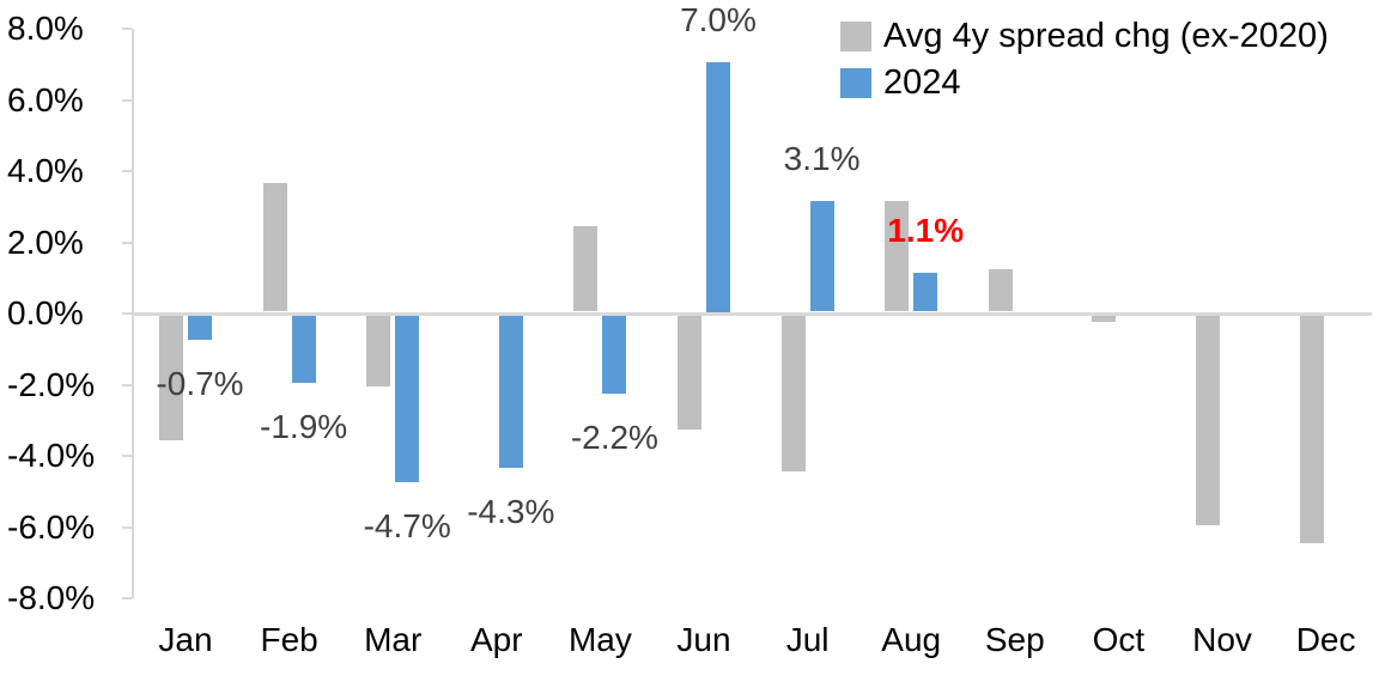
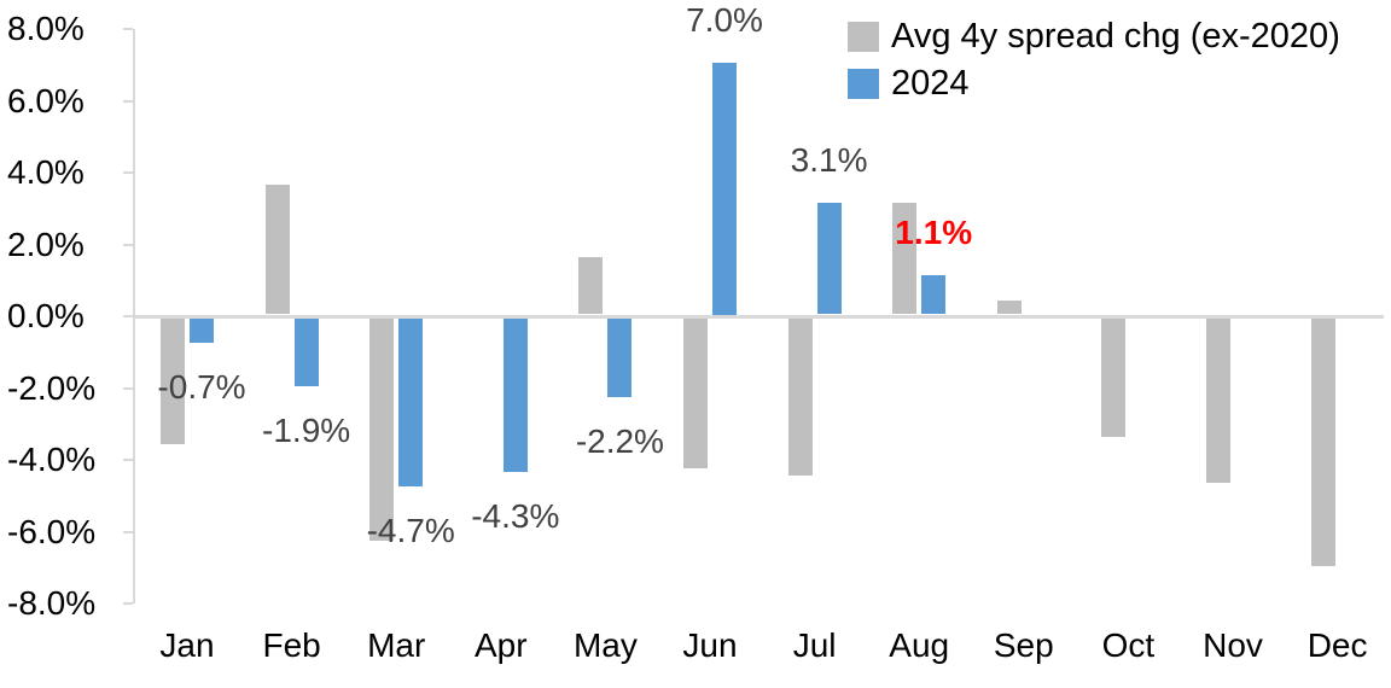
Avg 4y spread chg (ex-2020)/Mar: -2.0% -> -6.2%
Avg 4y spread chg (ex-2020)/May: 2.4% -> 1.6%
Avg 4y spread chg (ex-2020)/Jun: -3.2% -> -4.2%
Avg 4y spread chg (ex-2020)/Sep: 1.2% -> 0.4%
Avg 4y spread chg (ex-2020)/Oct: -0.2% -> -3.3%
Avg 4y spread chg (ex-2020)/Nov: -5.9% -> -4.6%
Avg 4y spread chg (ex-2020)/Dec: -6.4% -> -6.9%
